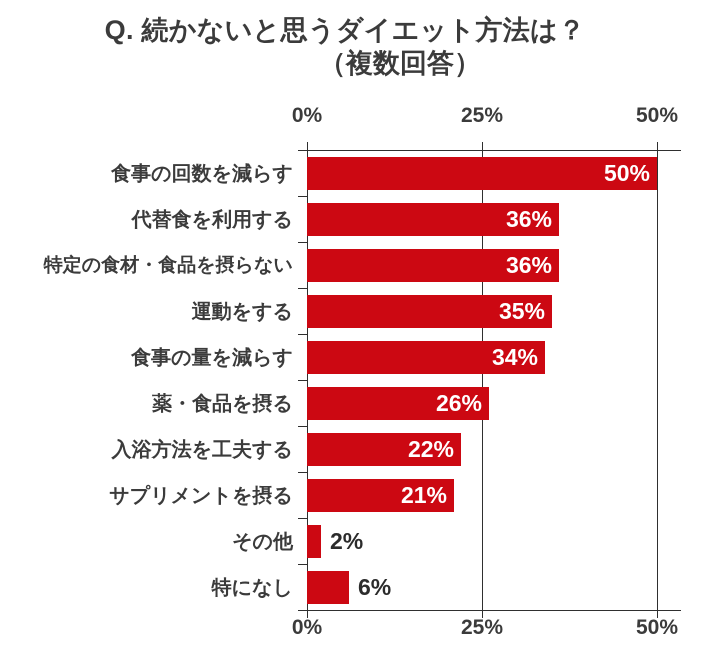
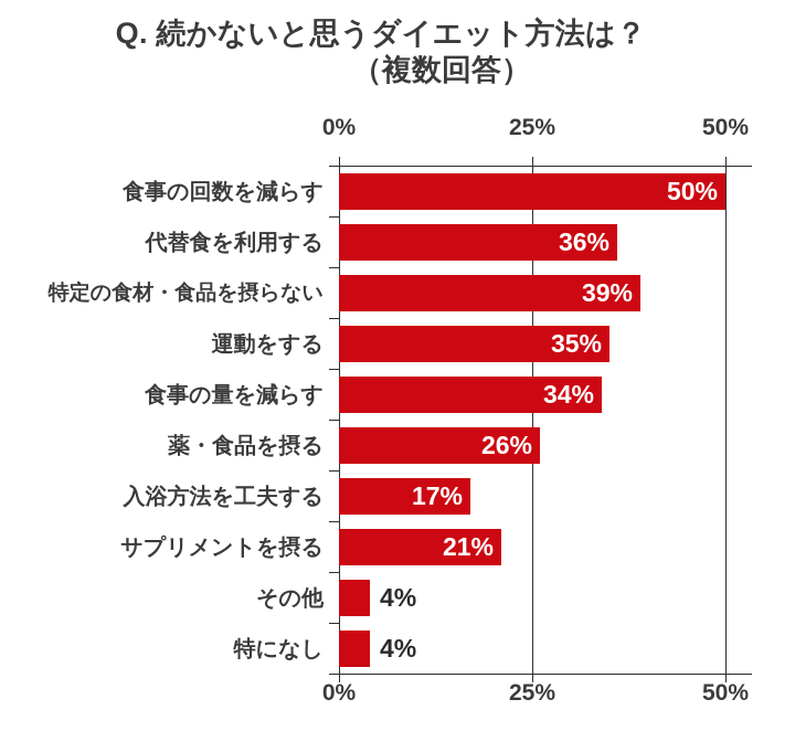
特定の食材・食品を摂らない: 36% -> 39%
入浴方法を工夫する: 22% -> 17%
その他: 2% -> 4%
特になし: 6% -> 4%
